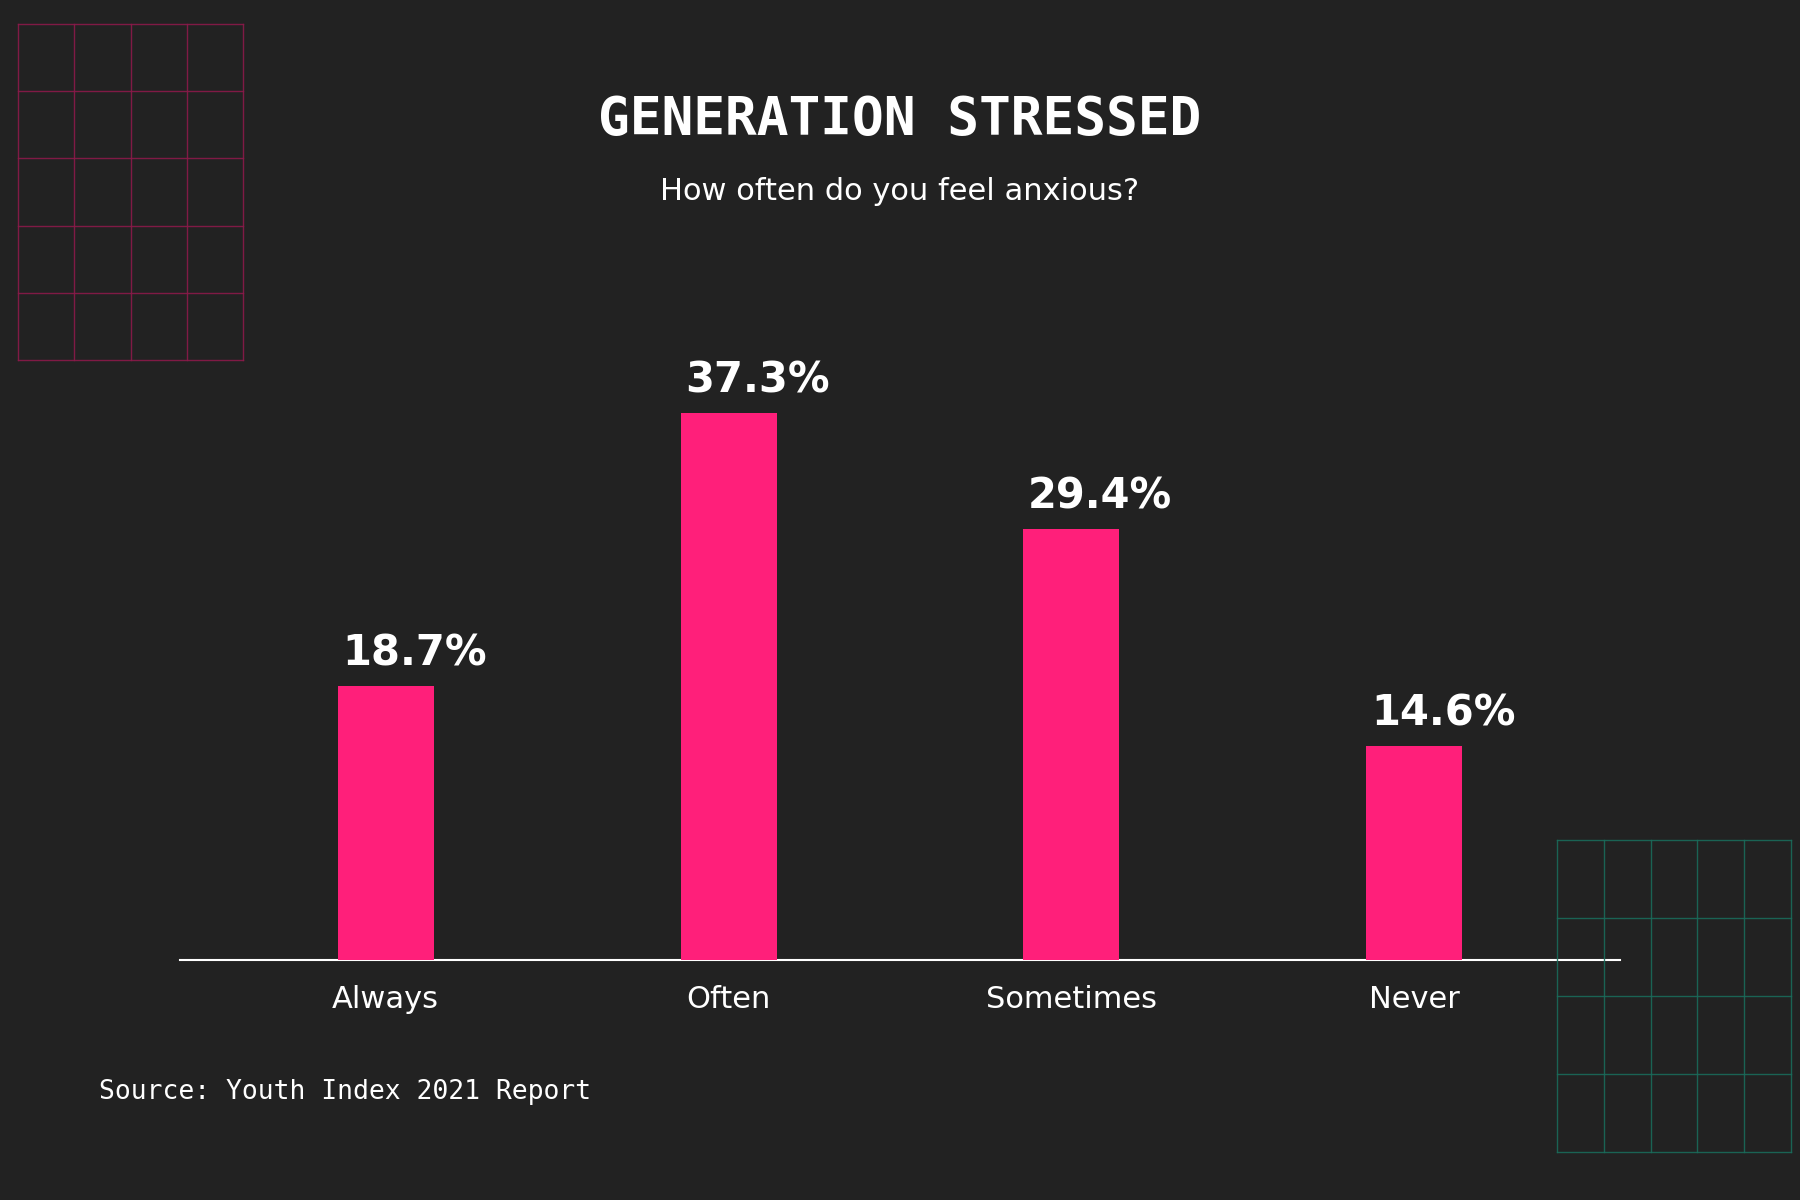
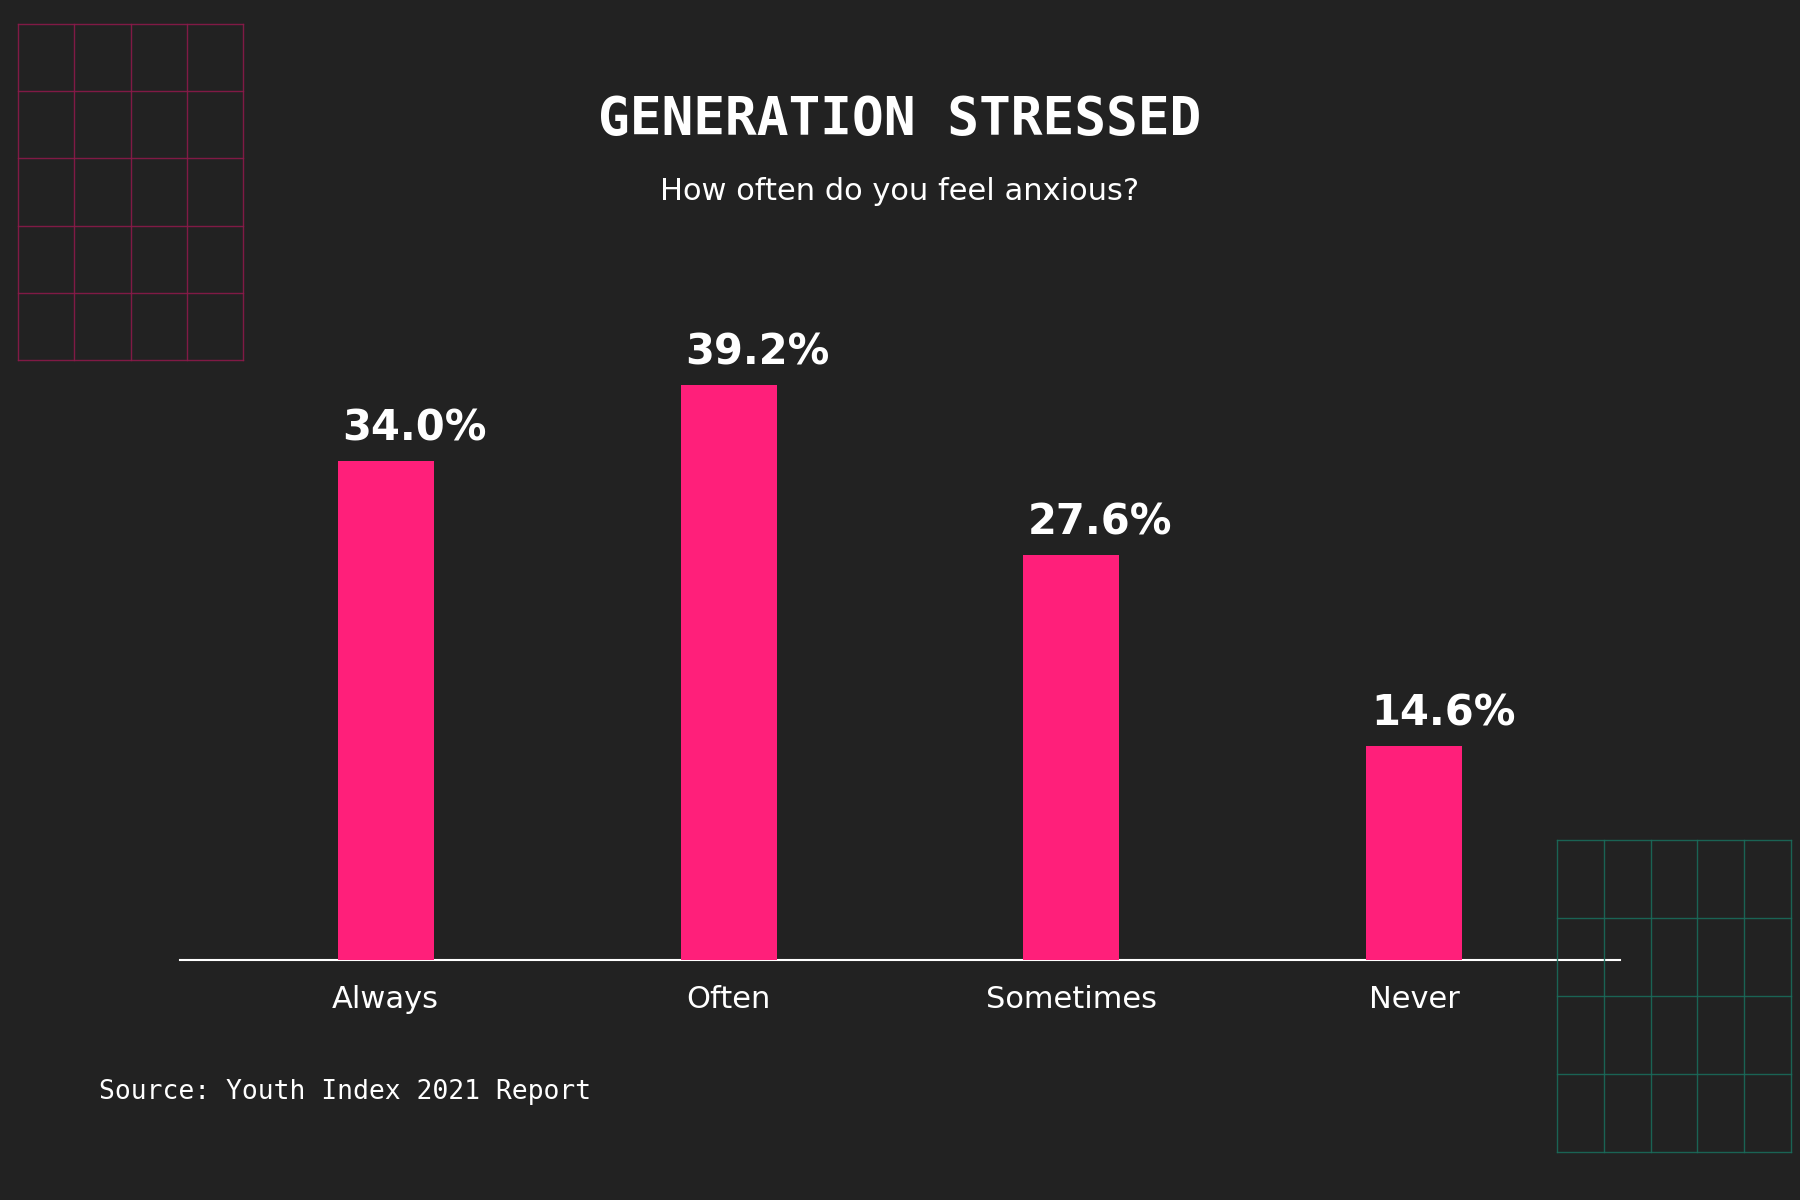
Always: 18.7% -> 34.0%
Often: 37.3% -> 39.2%
Sometimes: 29.4% -> 27.6%
